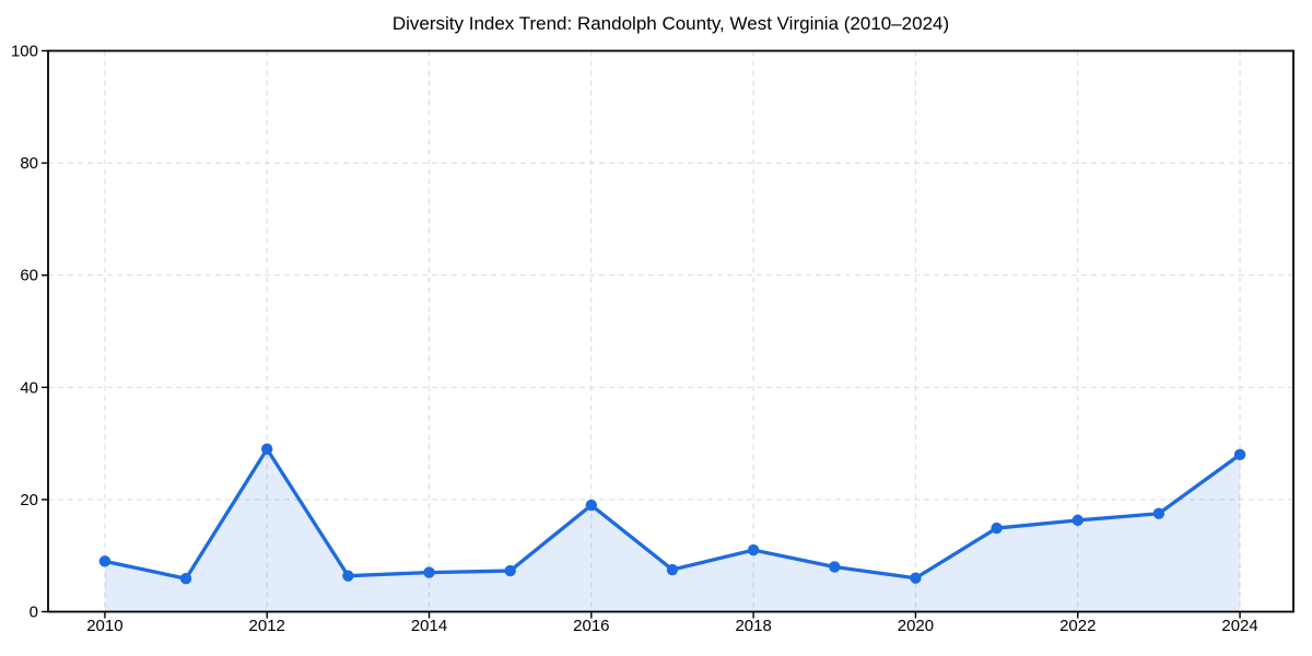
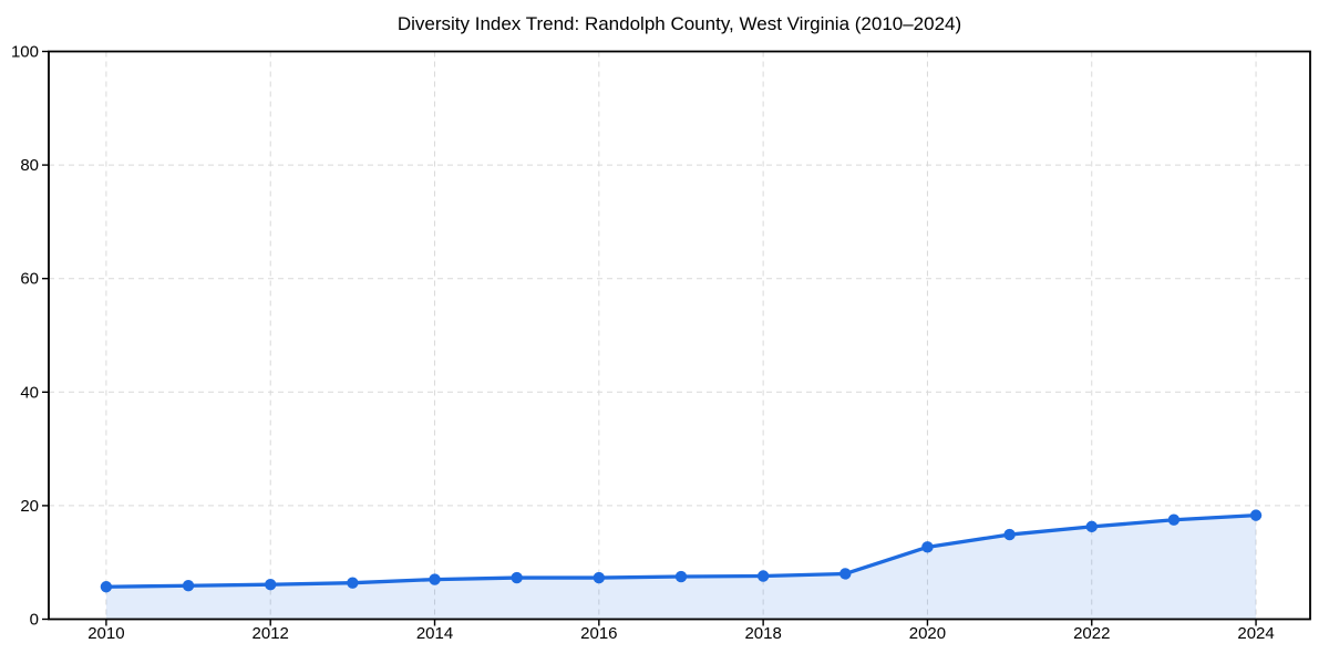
2010: 9 -> 6
2012: 29 -> 6
2016: 19 -> 7
2018: 11 -> 8
2020: 6 -> 13
2024: 28 -> 18
